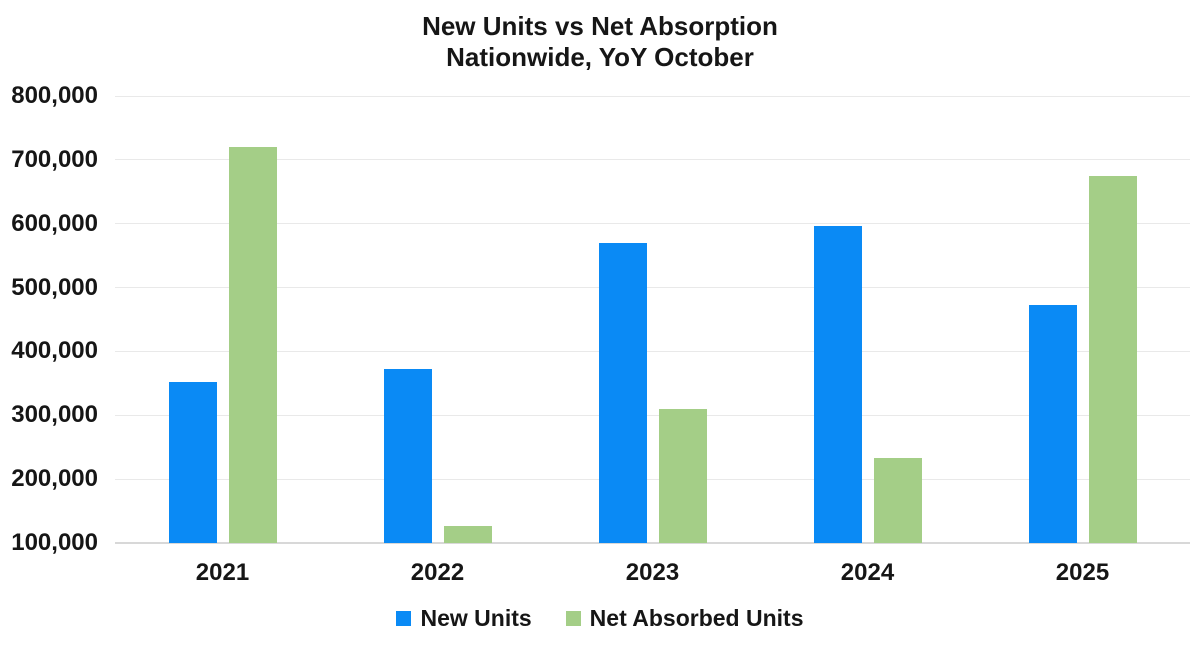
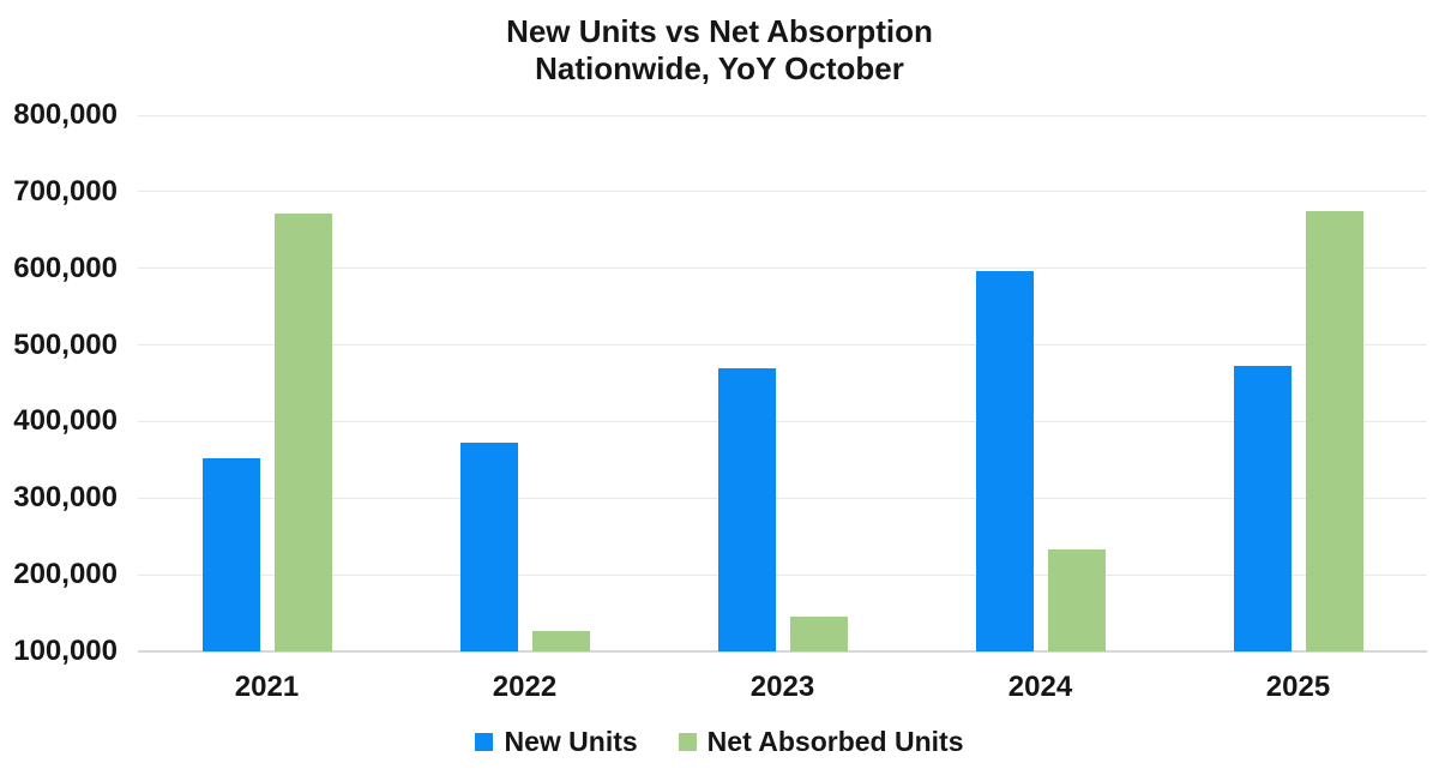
Net Absorbed Units/2021: 720000 -> 670000
New Units/2023: 570000 -> 470000
Net Absorbed Units/2023: 310000 -> 150000
